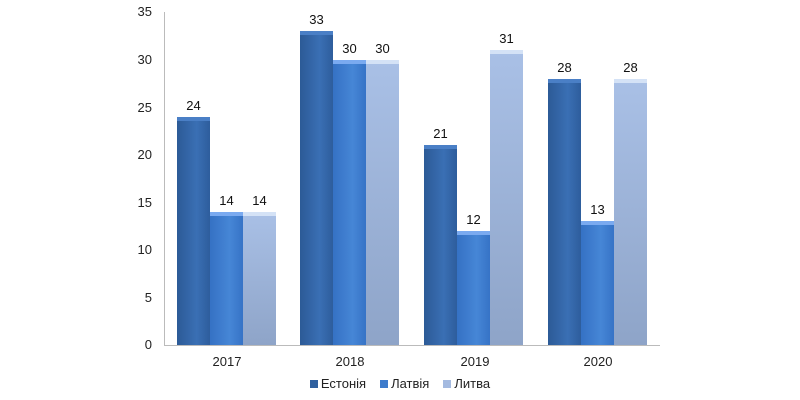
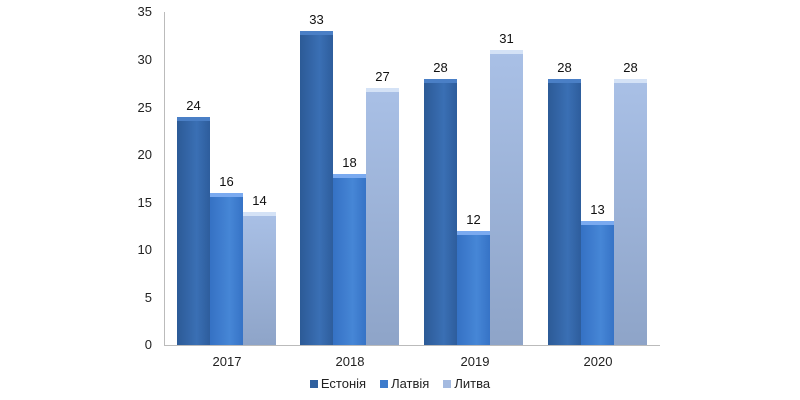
Латвія/2017: 14 -> 16
Латвія/2018: 30 -> 18
Литва/2018: 30 -> 27
Естонія/2019: 21 -> 28
